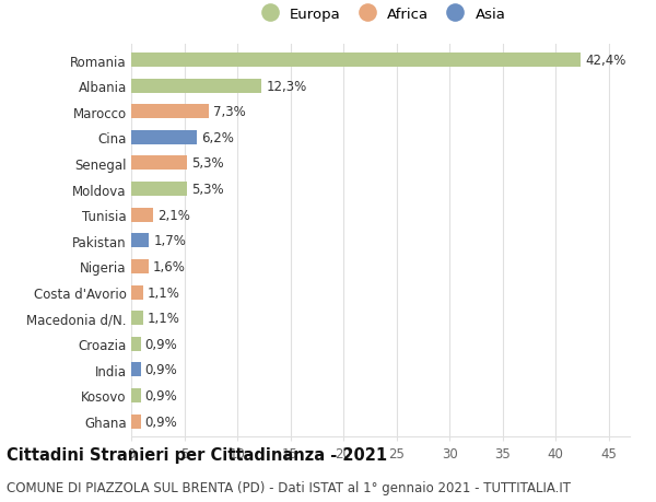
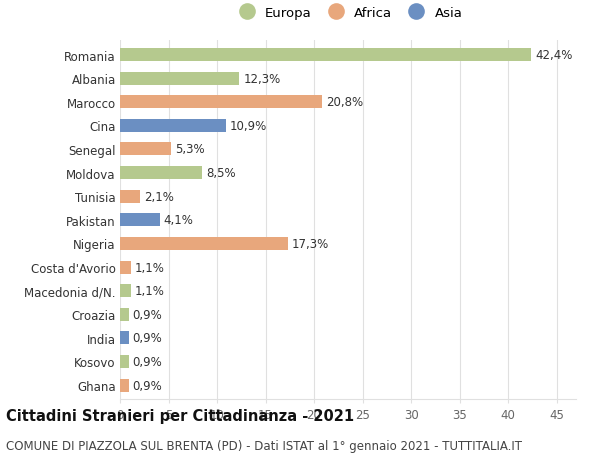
Marocco: 7,3% -> 20,8%
Cina: 6,2% -> 10,9%
Moldova: 5,3% -> 8,5%
Pakistan: 1,7% -> 4,1%
Nigeria: 1,6% -> 17,3%
